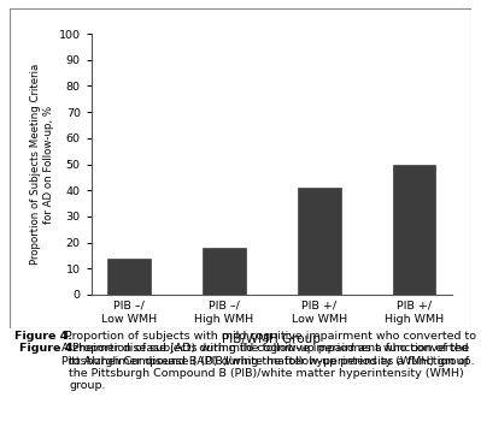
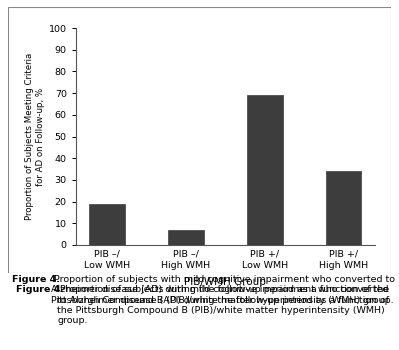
PIB –/ Low WMH: 14 -> 19
PIB –/ High WMH: 18 -> 7
PIB +/ Low WMH: 41 -> 69
PIB +/ High WMH: 50 -> 34
